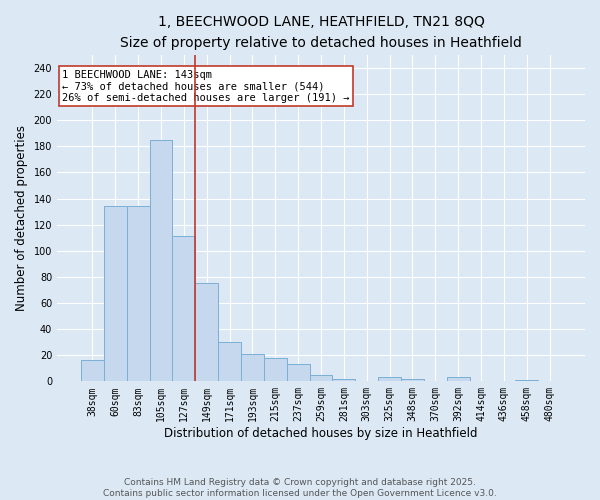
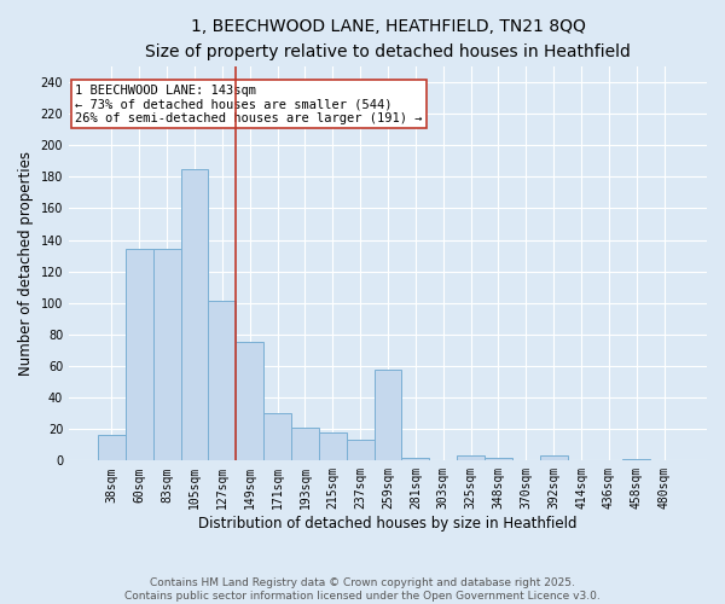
127sqm: 111 -> 101
259sqm: 5 -> 58
